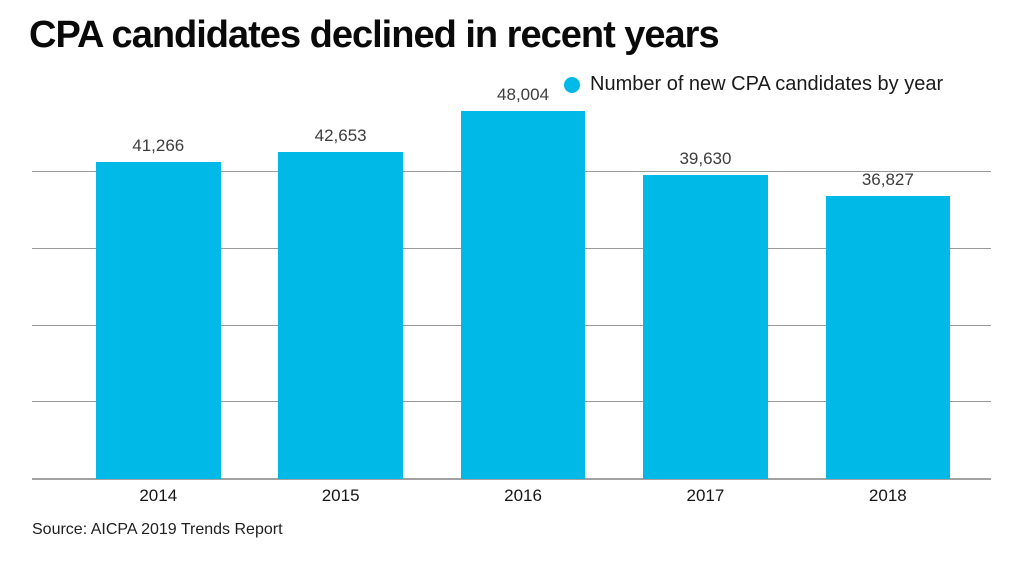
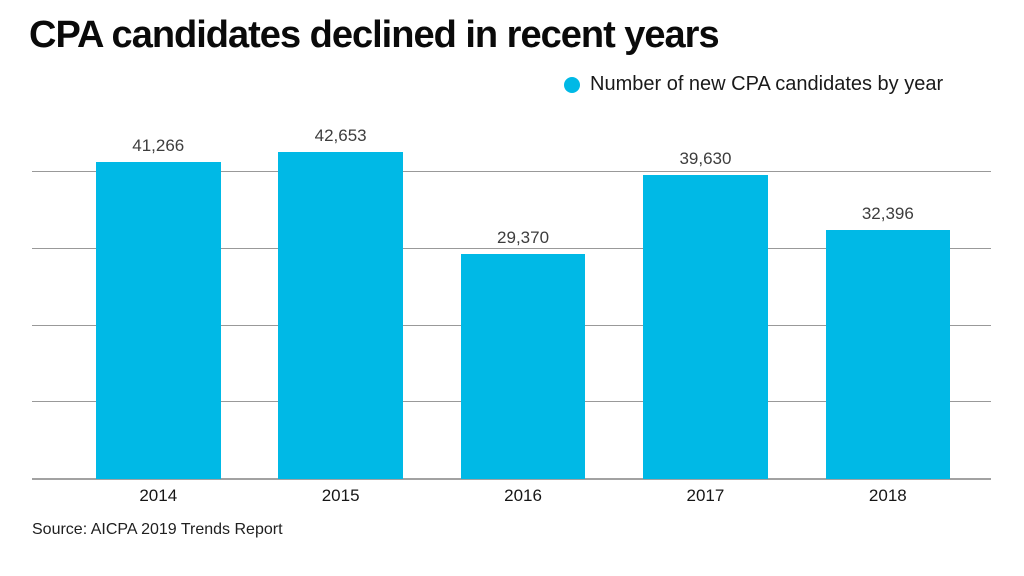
2016: 48,004 -> 29,370
2018: 36,827 -> 32,396
